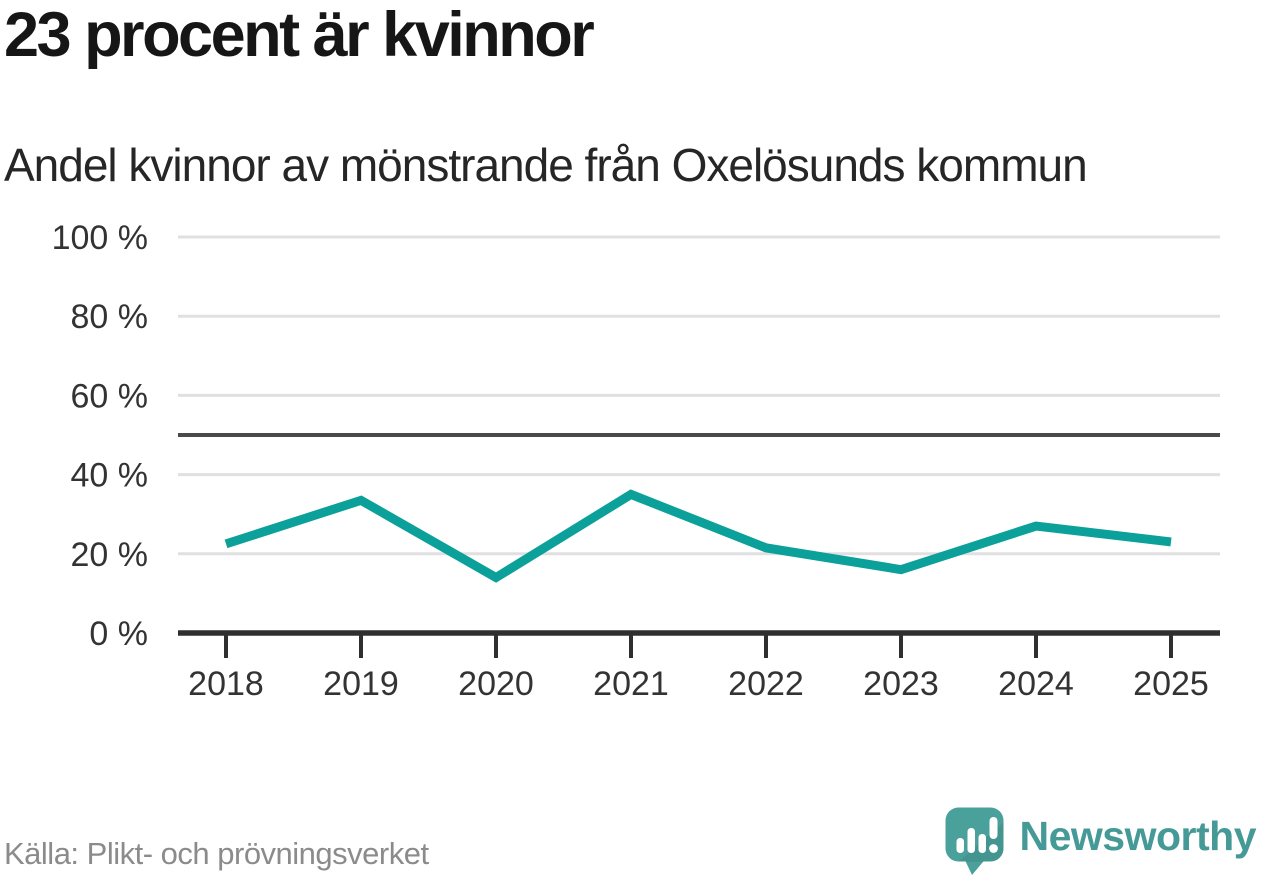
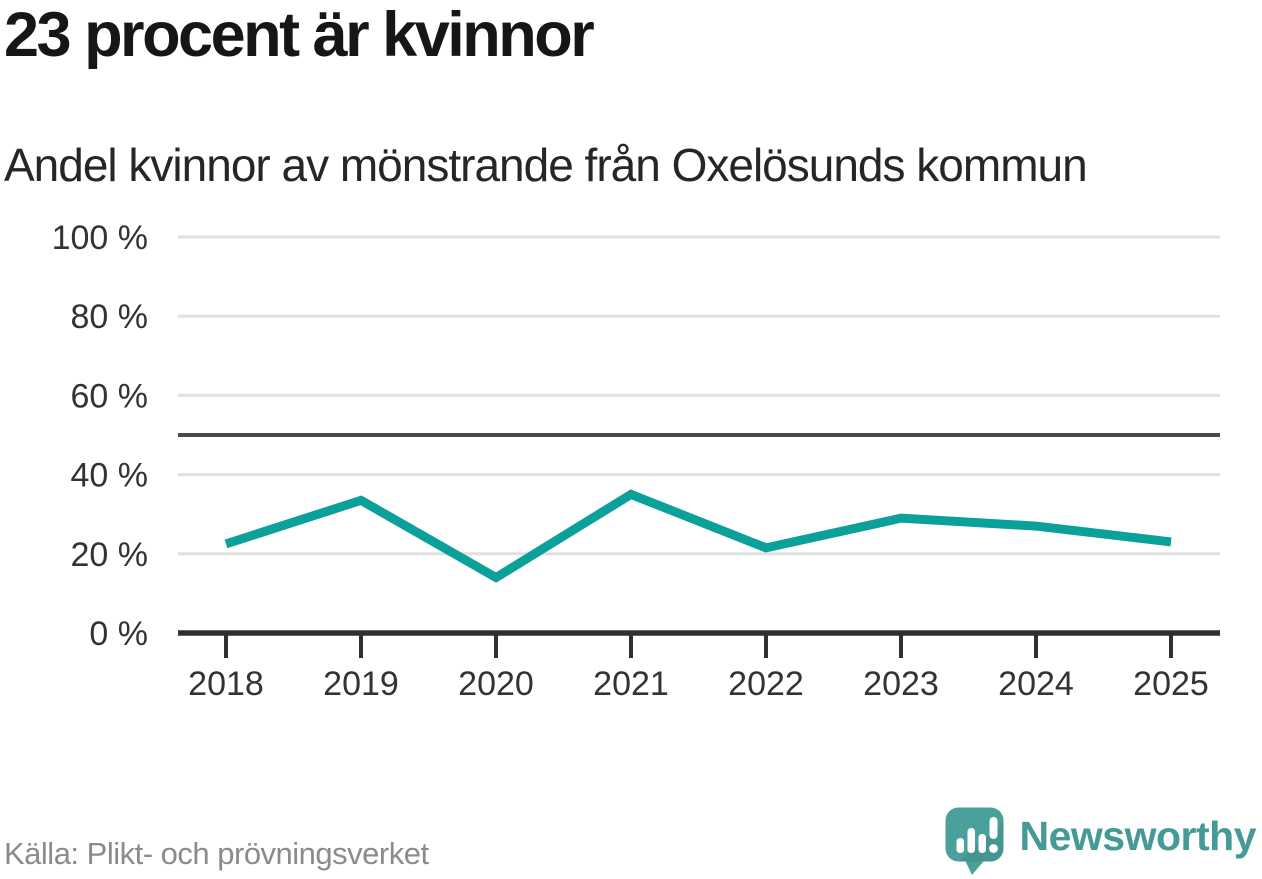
2023: 16% -> 29%
